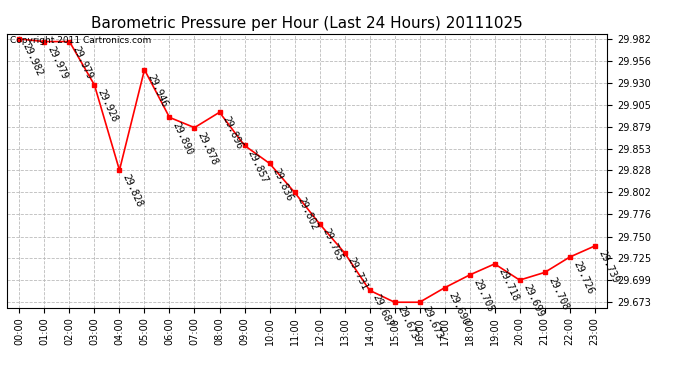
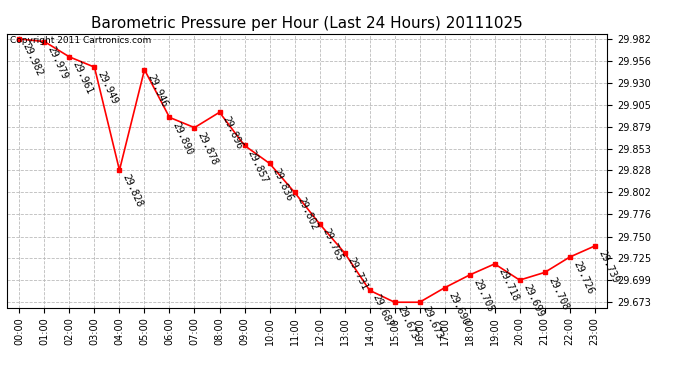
02:00: 29.979 -> 29.961
03:00: 29.928 -> 29.949
